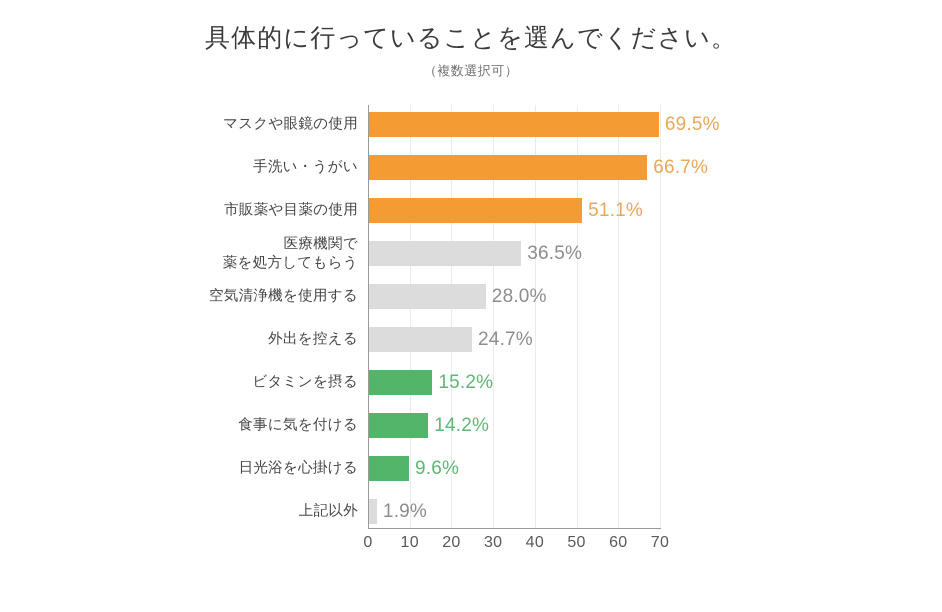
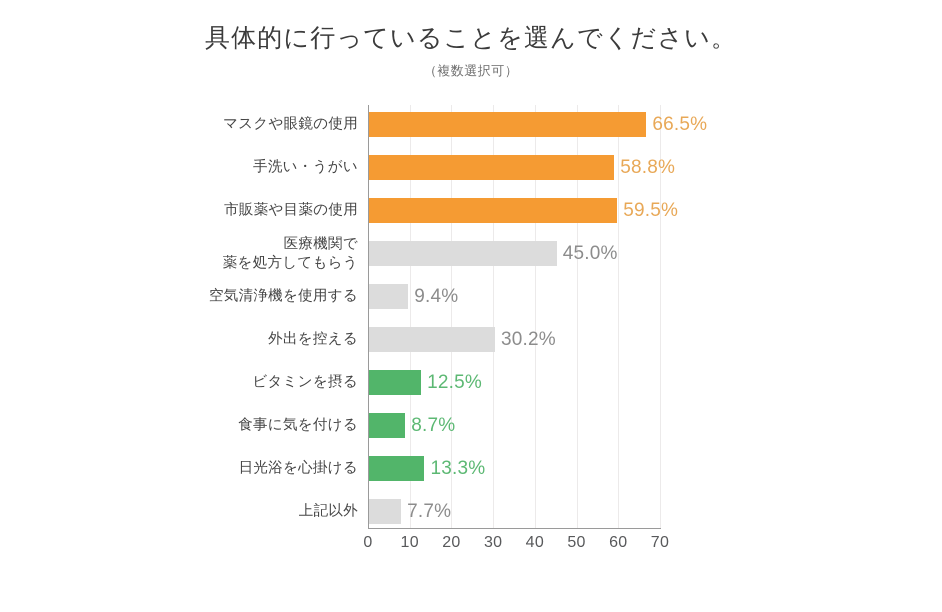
マスクや眼鏡の使用: 69.5% -> 66.5%
手洗い・うがい: 66.7% -> 58.8%
市販薬や目薬の使用: 51.1% -> 59.5%
医療機関で 薬を処方してもらう: 36.5% -> 45.0%
空気清浄機を使用する: 28.0% -> 9.4%
外出を控える: 24.7% -> 30.2%
ビタミンを摂る: 15.2% -> 12.5%
食事に気を付ける: 14.2% -> 8.7%
日光浴を心掛ける: 9.6% -> 13.3%
上記以外: 1.9% -> 7.7%
